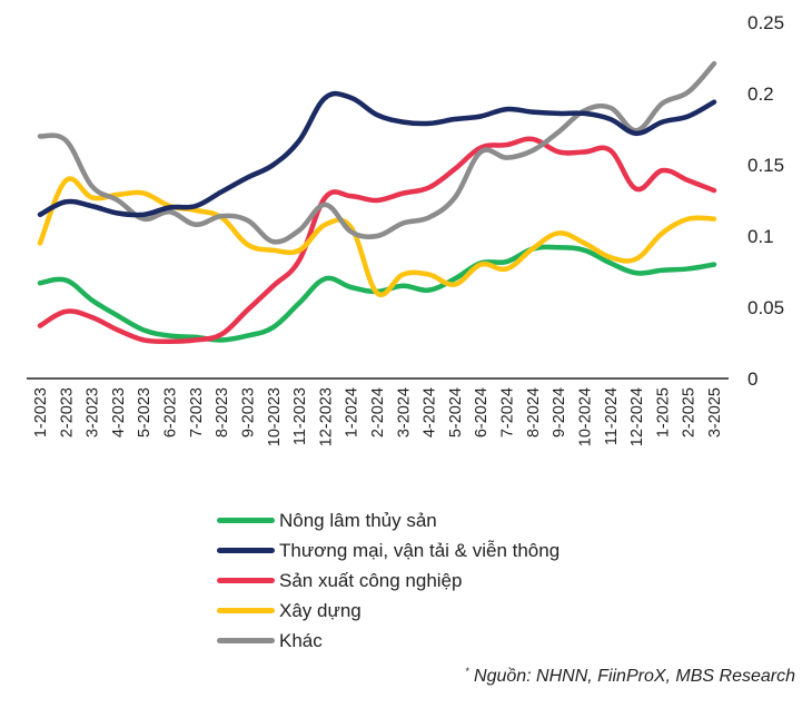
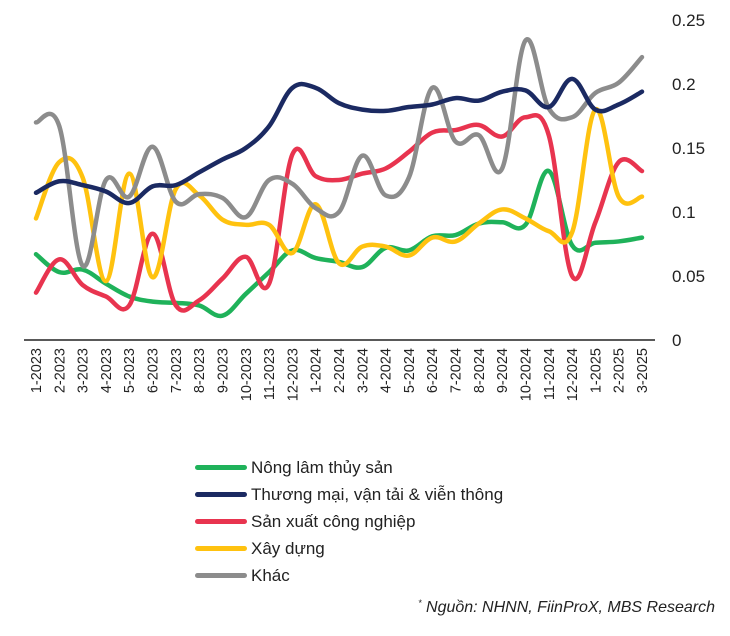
Nông lâm thủy sản/2-2023: 0.069 -> 0.053
Sản xuất công nghiệp/2-2023: 0.047 -> 0.063
Khác/3-2023: 0.135 -> 0.058
Xây dựng/4-2023: 0.129 -> 0.046
Thương mại, vận tải & viễn thông/5-2023: 0.115 -> 0.107
Sản xuất công nghiệp/6-2023: 0.026 -> 0.083
Xây dựng/6-2023: 0.121 -> 0.049
Khác/6-2023: 0.117 -> 0.151
Nông lâm thủy sản/9-2023: 0.030 -> 0.019
Sản xuất công nghiệp/11-2023: 0.083 -> 0.044
Khác/11-2023: 0.104 -> 0.125
Sản xuất công nghiệp/12-2023: 0.127 -> 0.145
Xây dựng/12-2023: 0.108 -> 0.068
Nông lâm thủy sản/3-2024: 0.065 -> 0.057
Khác/3-2024: 0.109 -> 0.144
Nông lâm thủy sản/4-2024: 0.062 -> 0.072
Khác/6-2024: 0.159 -> 0.197
Thương mại, vận tải & viễn thông/9-2024: 0.186 -> 0.194
Khác/9-2024: 0.173 -> 0.134
Thương mại, vận tải & viễn thông/10-2024: 0.186 -> 0.195
Sản xuất công nghiệp/10-2024: 0.159 -> 0.174
Khác/10-2024: 0.188 -> 0.234
Nông lâm thủy sản/11-2024: 0.081 -> 0.132
Khác/11-2024: 0.190 -> 0.181
Thương mại, vận tải & viễn thông/12-2024: 0.172 -> 0.204
Sản xuất công nghiệp/12-2024: 0.133 -> 0.050
Sản xuất công nghiệp/1-2025: 0.146 -> 0.092
Xây dựng/1-2025: 0.102 -> 0.180
